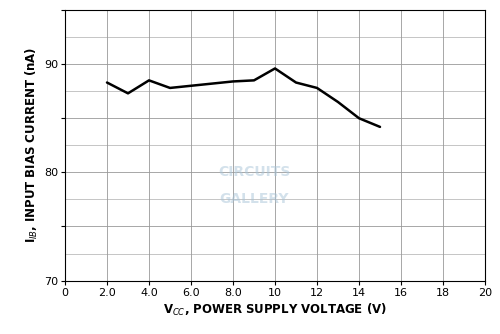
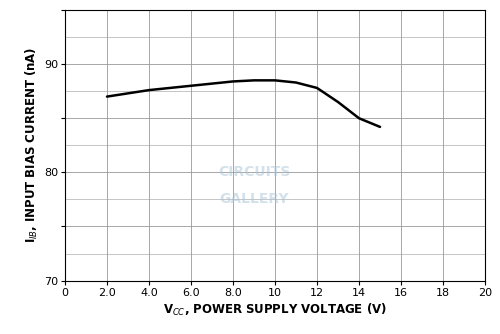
2.0: 88.3 -> 87.0
4.0: 88.5 -> 87.6
10: 89.6 -> 88.5
